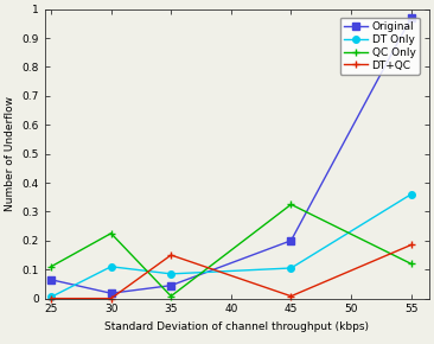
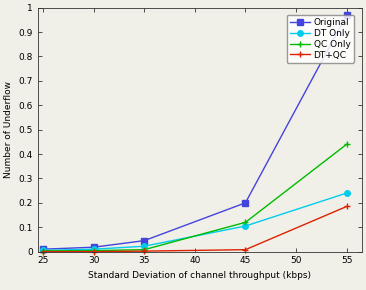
Original/25: 0.065 -> 0.010
QC Only/25: 0.110 -> 0.003
DT Only/30: 0.110 -> 0.010
QC Only/30: 0.225 -> 0.004
DT Only/35: 0.085 -> 0.022
DT+QC/35: 0.150 -> 0.002
QC Only/45: 0.325 -> 0.120
DT Only/55: 0.360 -> 0.240
QC Only/55: 0.120 -> 0.440
